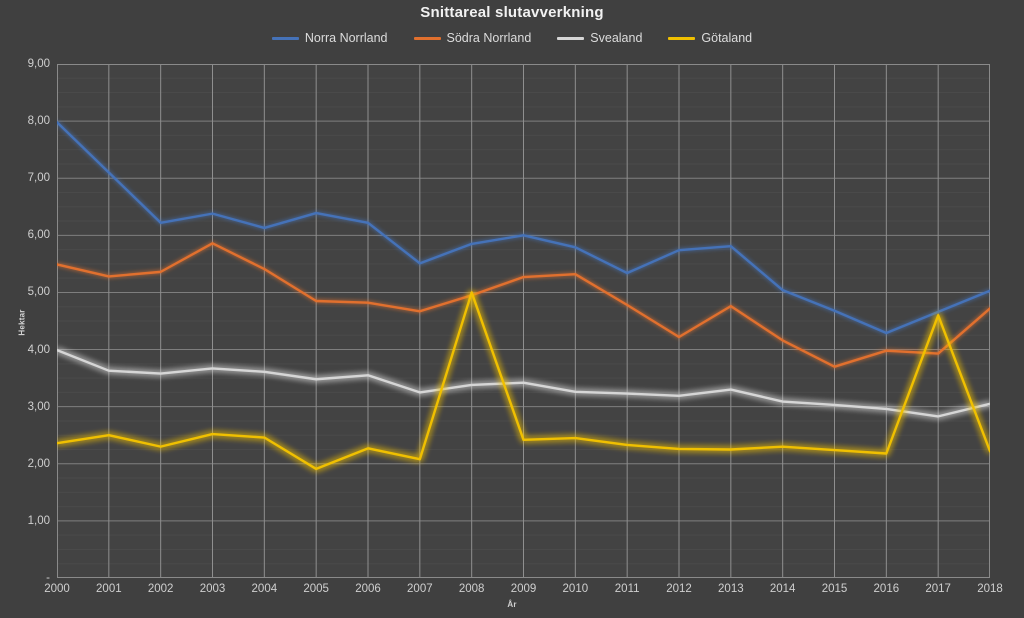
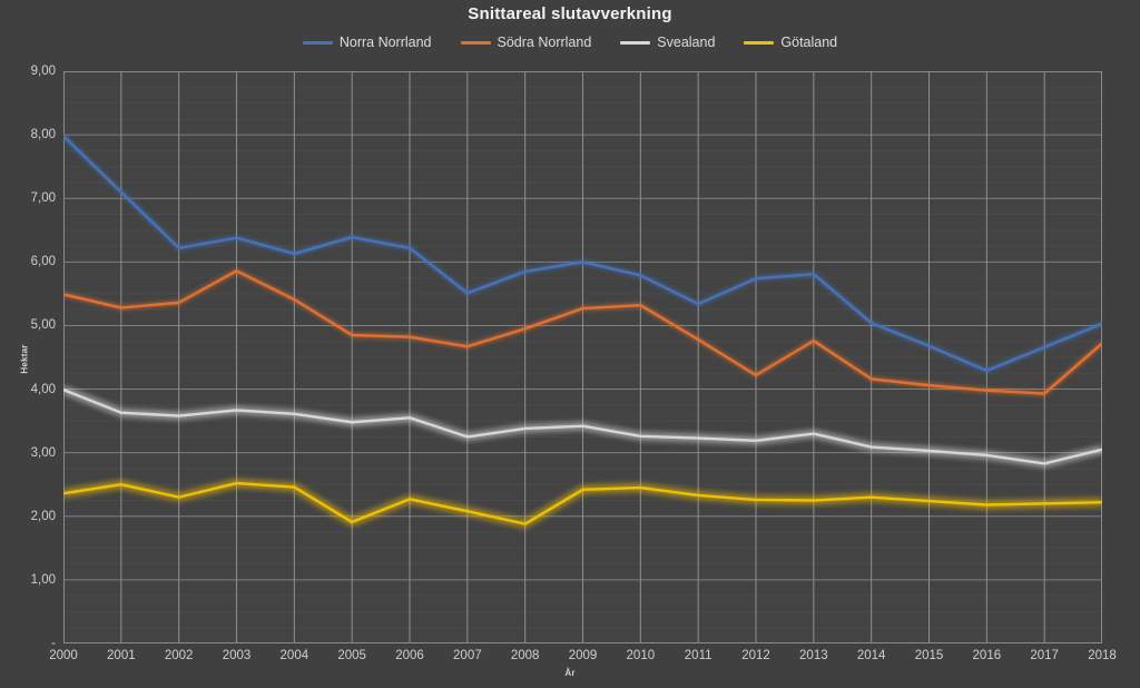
Götaland/2008: 5,0 -> 1,9
Södra Norrland/2015: 3,7 -> 4,1
Götaland/2017: 4,6 -> 2,2
